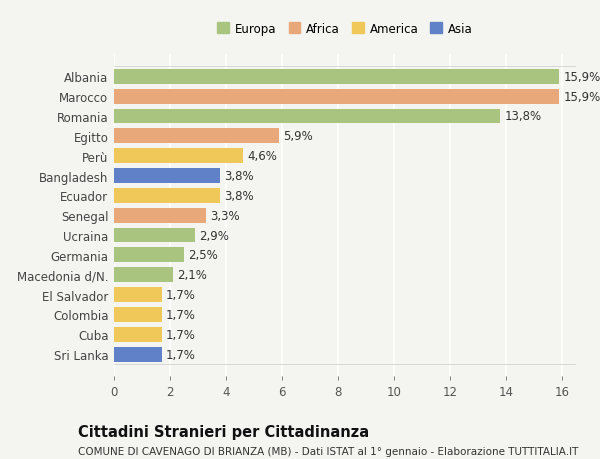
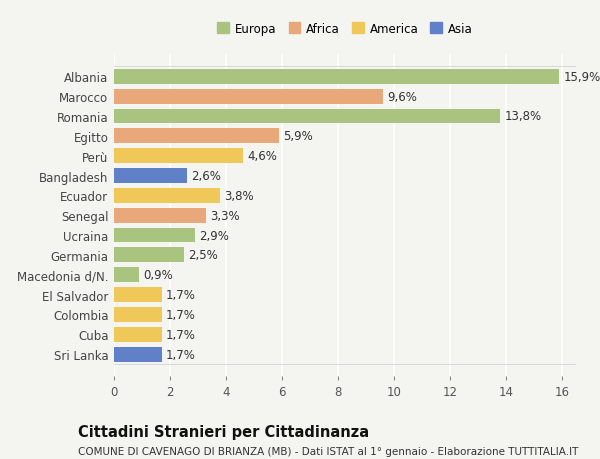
Marocco: 15,9% -> 9,6%
Bangladesh: 3,8% -> 2,6%
Macedonia d/N.: 2,1% -> 0,9%
